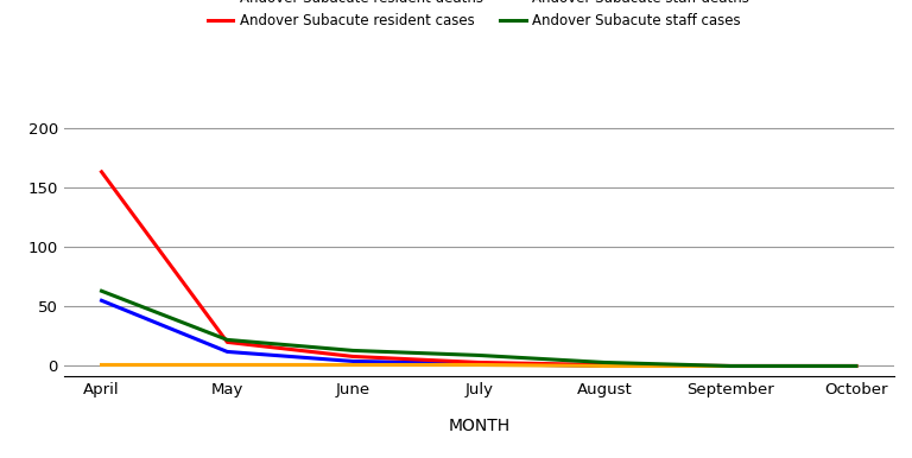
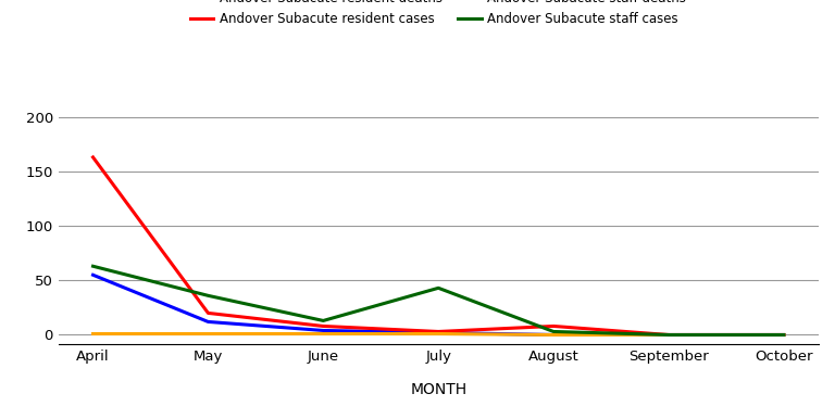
Andover Subacute staff cases/May: 22 -> 36
Andover Subacute staff cases/July: 9 -> 43
Andover Subacute resident cases/August: 1 -> 8
